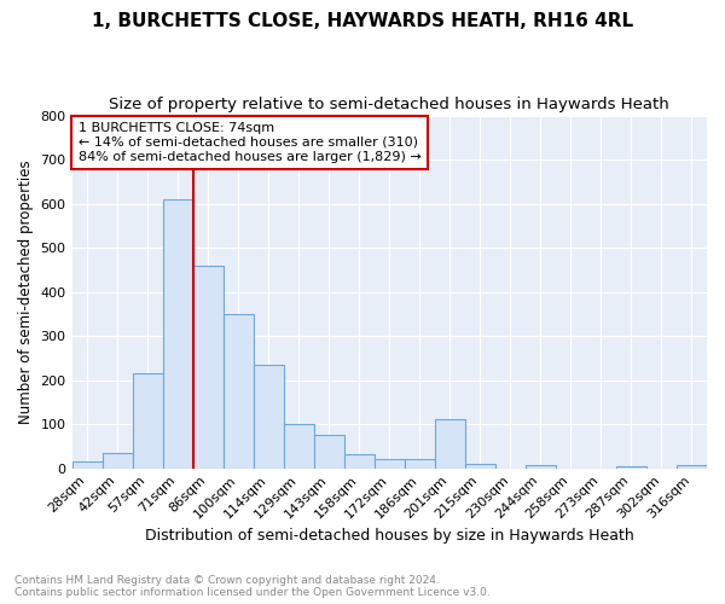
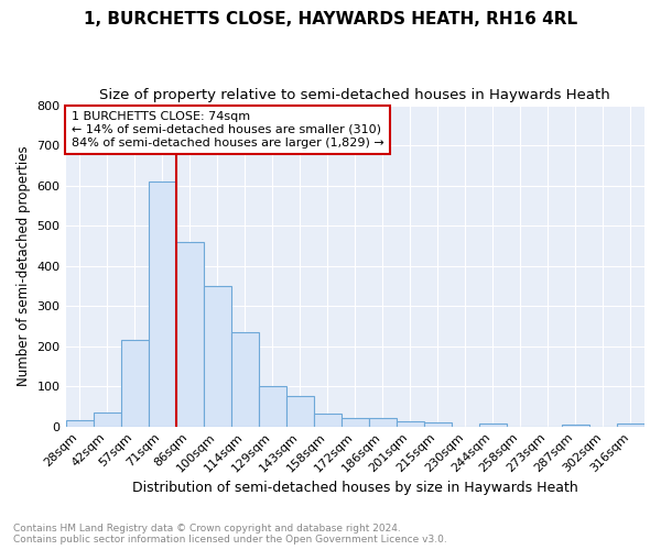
201sqm: 110 -> 12
